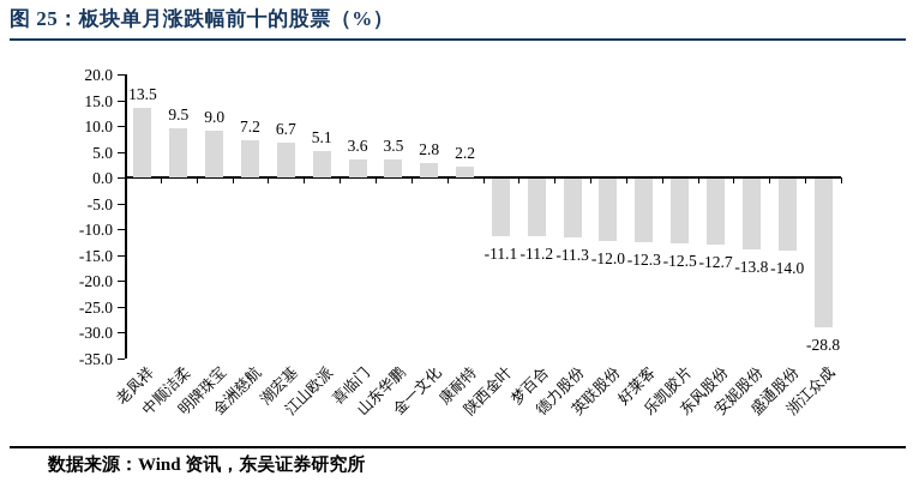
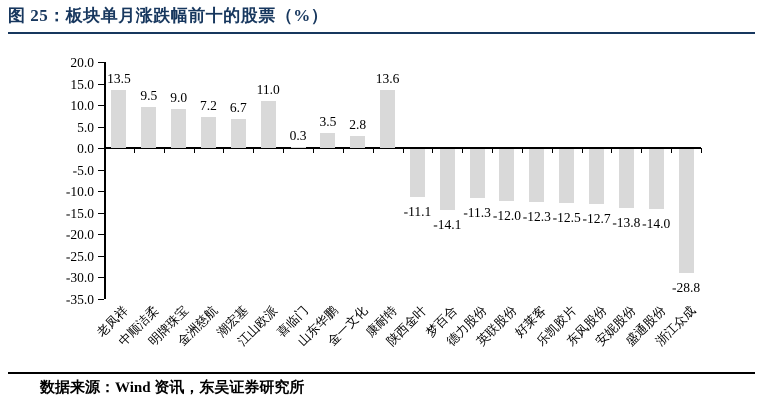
江山欧派: 5.1 -> 11.0
喜临门: 3.6 -> 0.3
康耐特: 2.2 -> 13.6
梦百合: -11.2 -> -14.1
